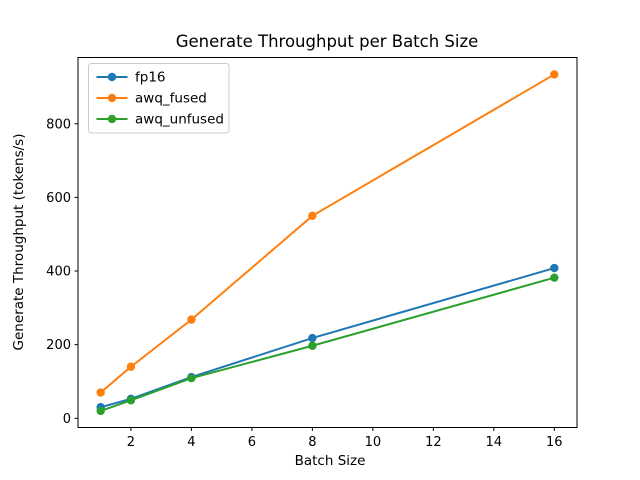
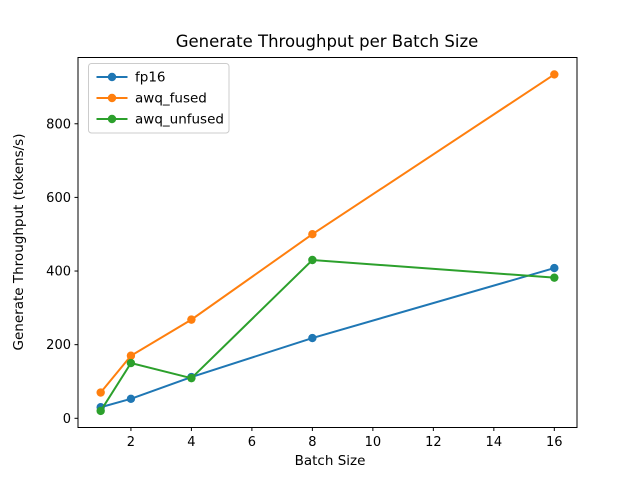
awq_fused/2: 140 -> 170
awq_unfused/2: 50 -> 150
awq_fused/8: 550 -> 500
awq_unfused/8: 200 -> 430
